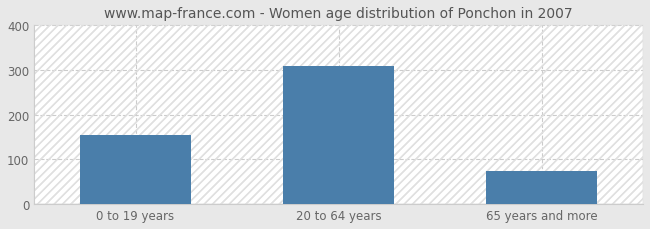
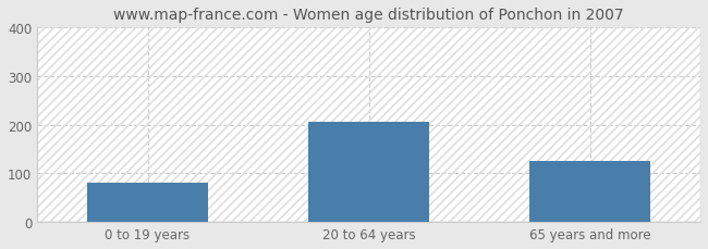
0 to 19 years: 155 -> 80
20 to 64 years: 308 -> 205
65 years and more: 75 -> 125
